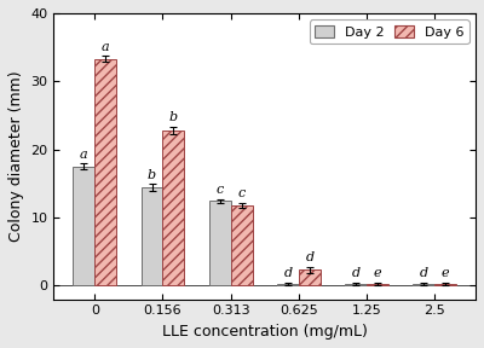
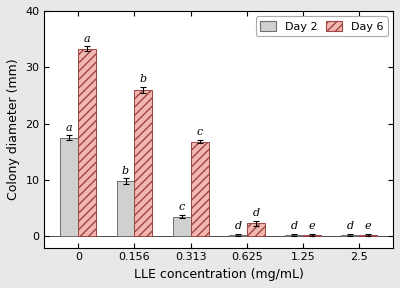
Day 2/0.156: 14.4 -> 9.8
Day 6/0.156: 22.8 -> 26.0
Day 2/0.313: 12.4 -> 3.5
Day 6/0.313: 11.8 -> 16.8
